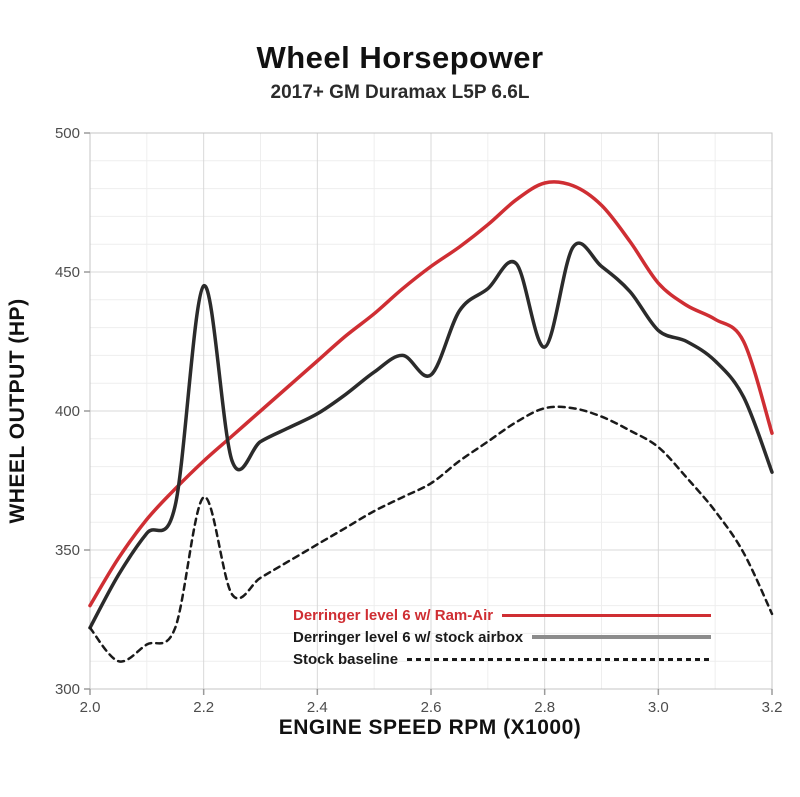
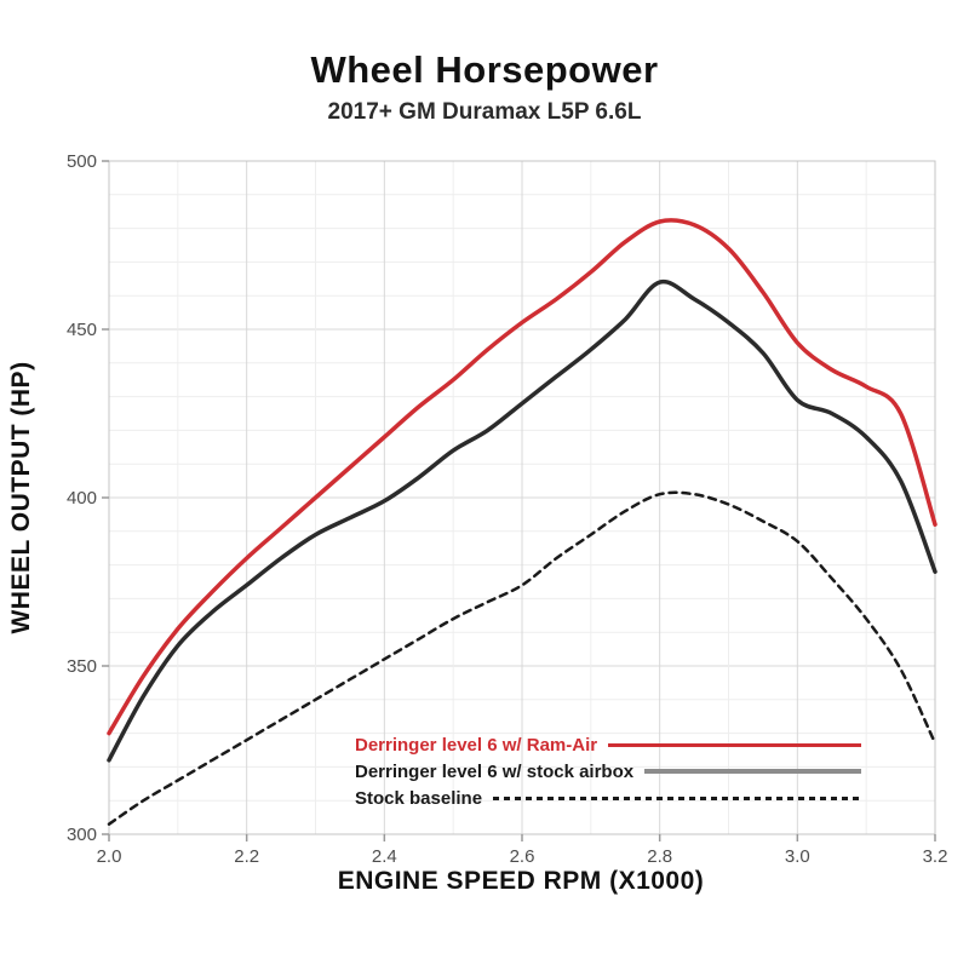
Stock baseline/2.0: 322 -> 303
Derringer level 6 w/ stock airbox/2.2: 445 -> 374
Stock baseline/2.2: 369 -> 328
Derringer level 6 w/ stock airbox/2.6: 413 -> 428
Derringer level 6 w/ stock airbox/2.8: 423 -> 464
